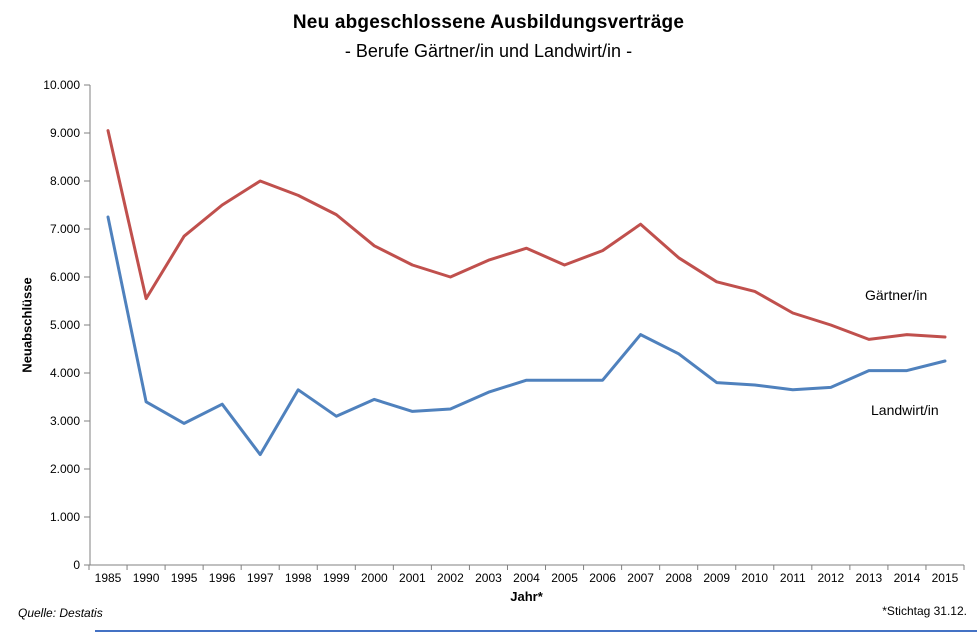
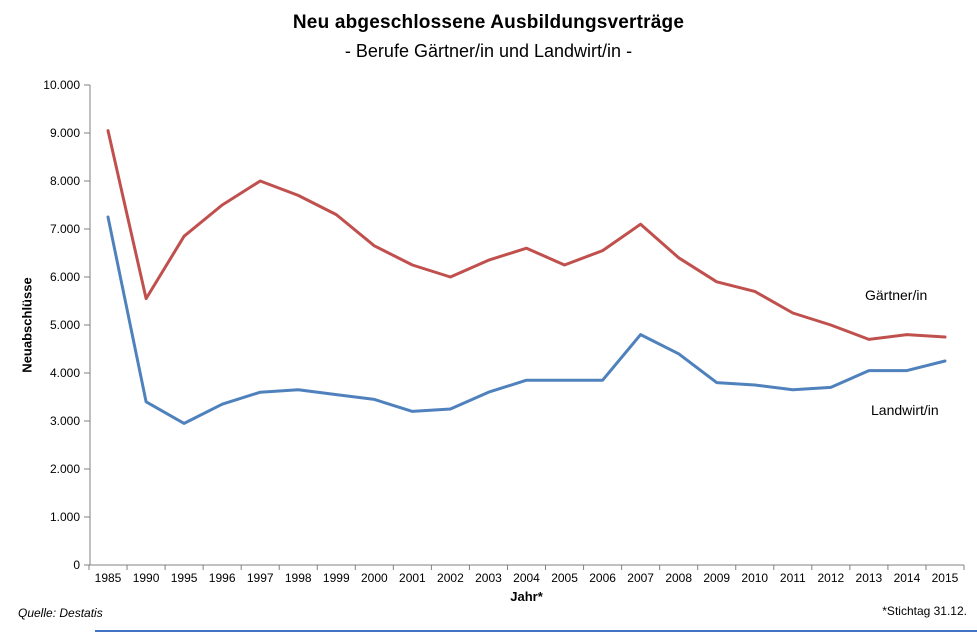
Landwirt/in/1997: 2300 -> 3600
Landwirt/in/1999: 3100 -> 3600
